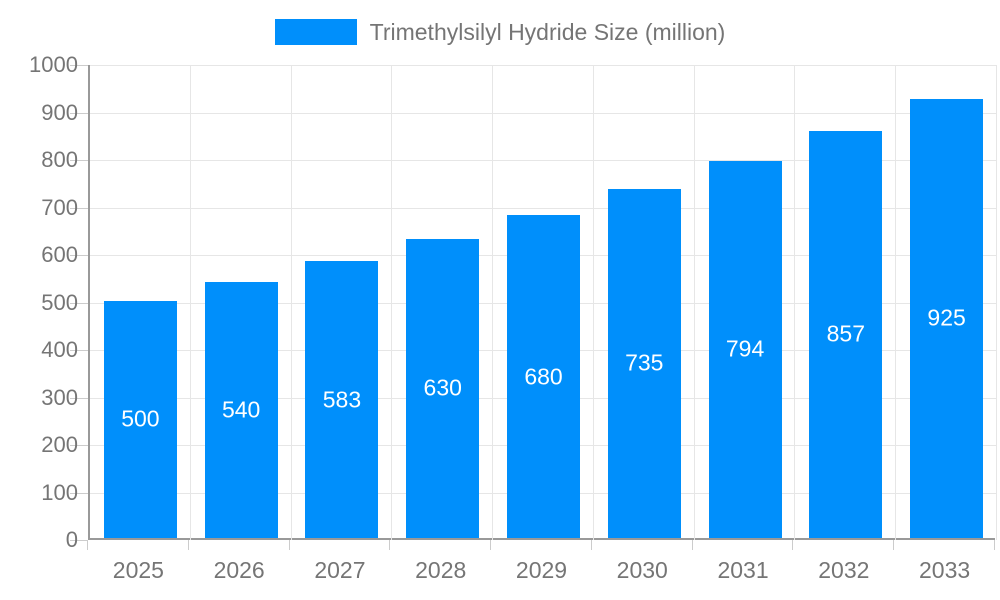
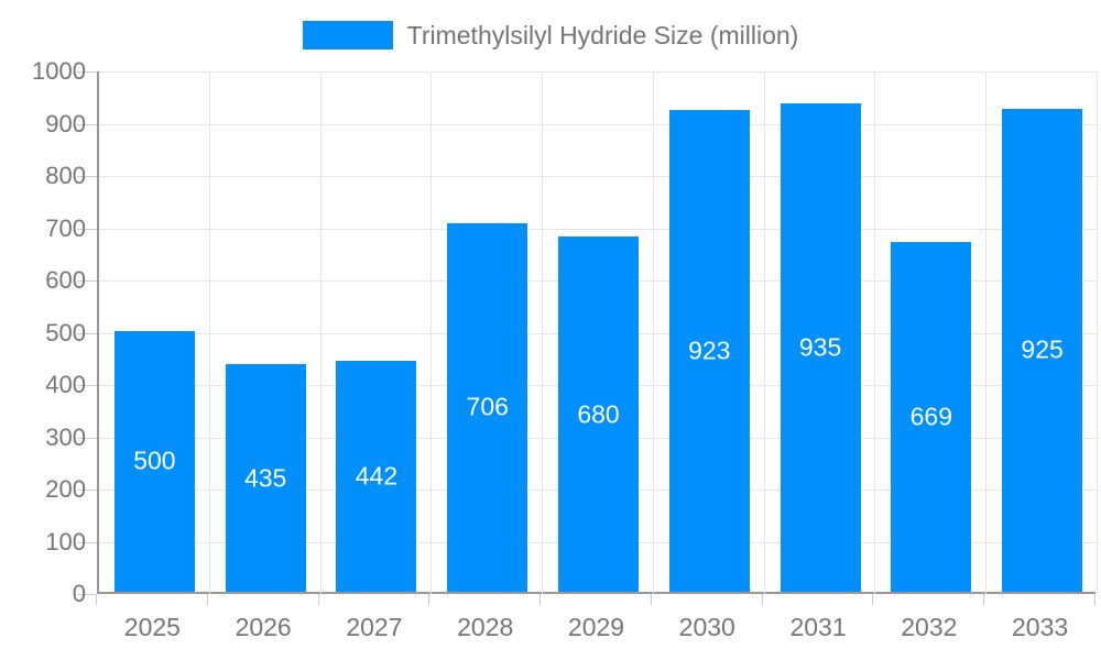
2026: 540 -> 435
2027: 583 -> 442
2028: 630 -> 706
2030: 735 -> 923
2031: 794 -> 935
2032: 857 -> 669
